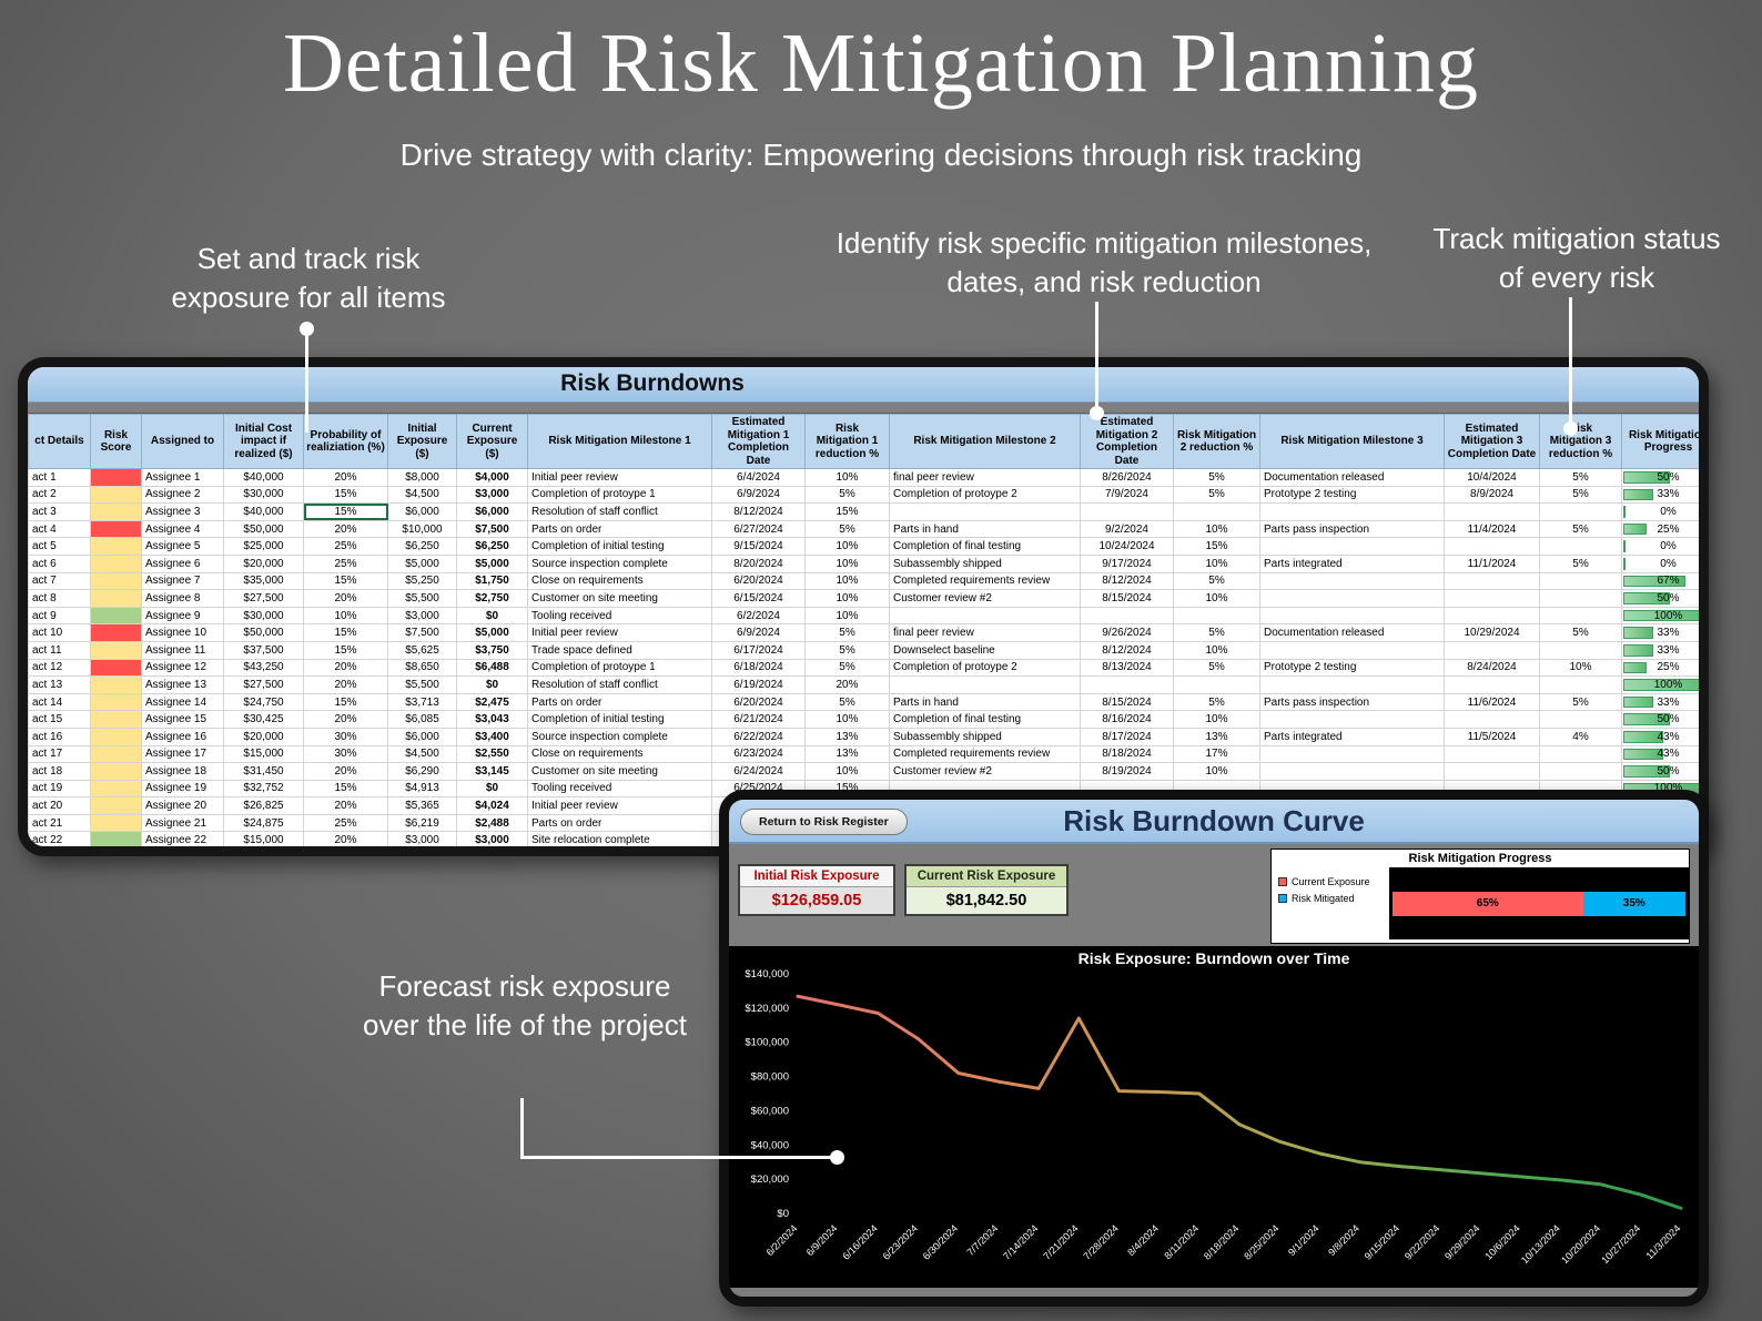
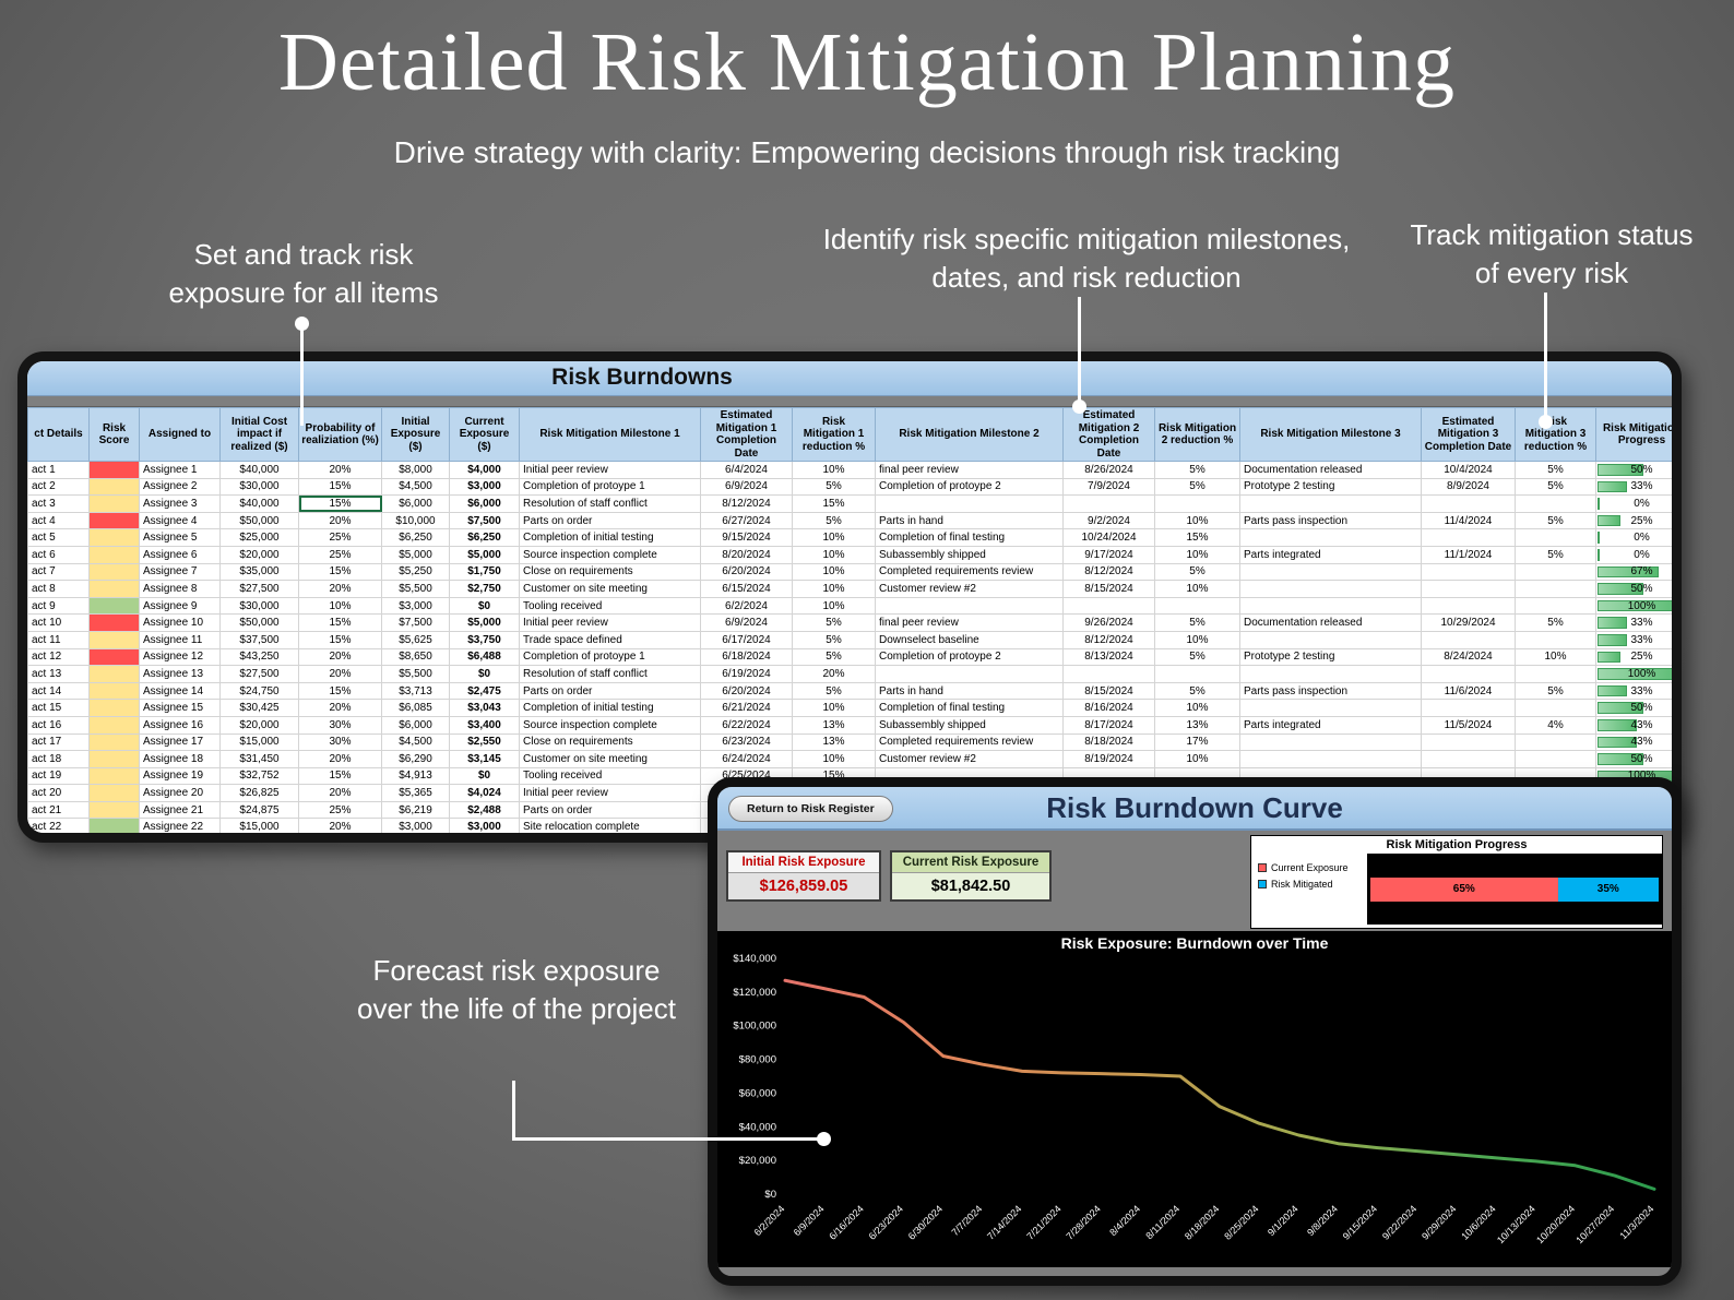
7/21/2024: $114000 -> $72000
